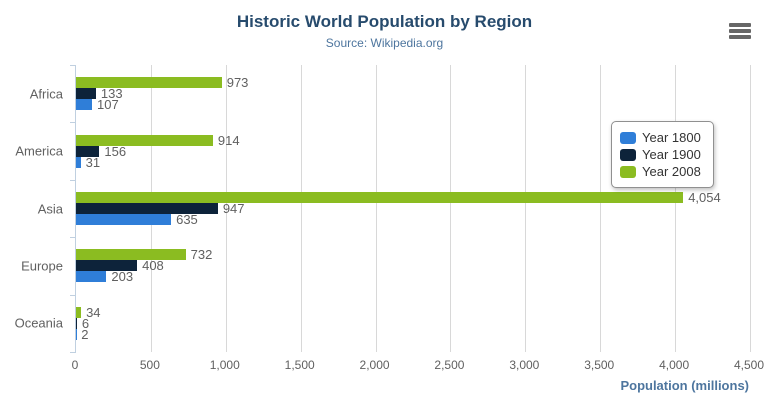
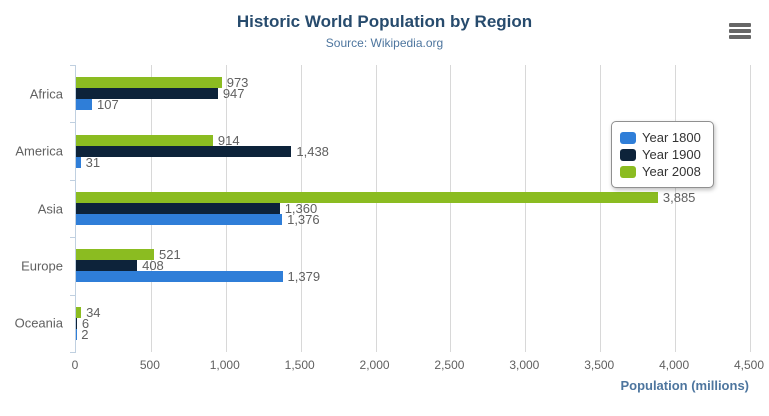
Year 1900/Africa: 133 -> 947
Year 1900/America: 156 -> 1,438
Year 1800/Asia: 635 -> 1,376
Year 1900/Asia: 947 -> 1,360
Year 2008/Asia: 4,054 -> 3,885
Year 1800/Europe: 203 -> 1,379
Year 2008/Europe: 732 -> 521
